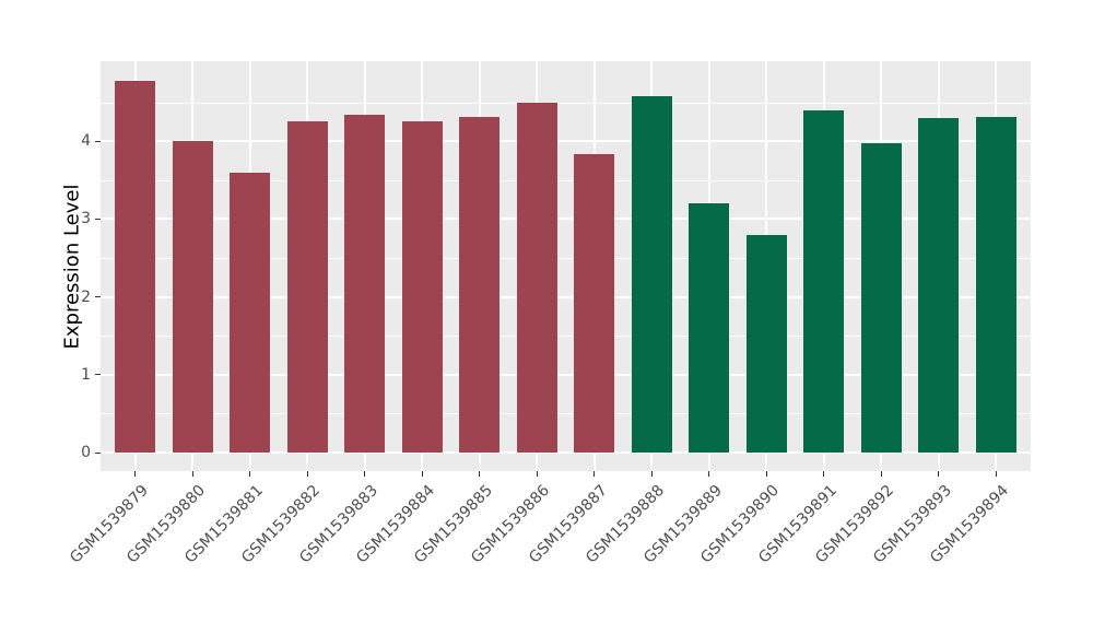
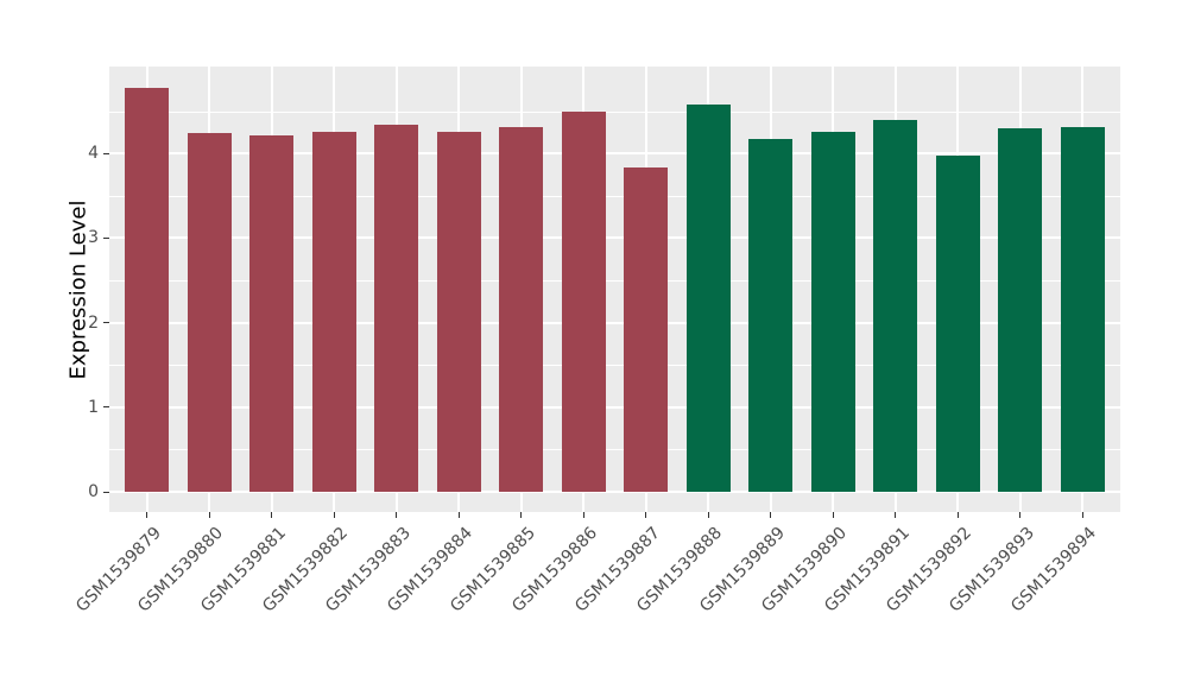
GSM1539880: 4.0 -> 4.2
GSM1539881: 3.6 -> 4.2
GSM1539889: 3.2 -> 4.2
GSM1539890: 2.8 -> 4.3
